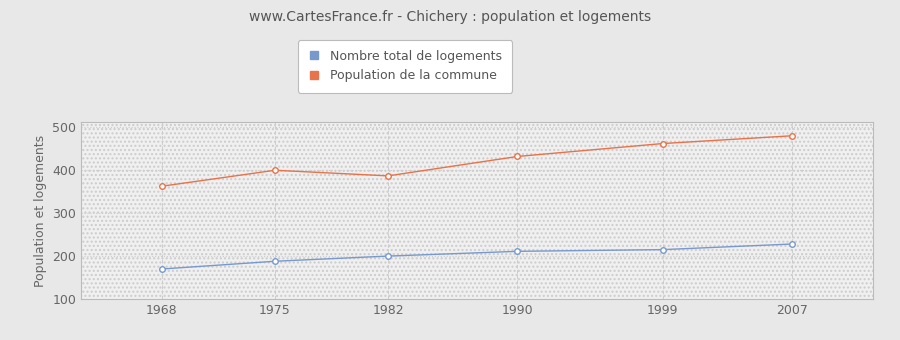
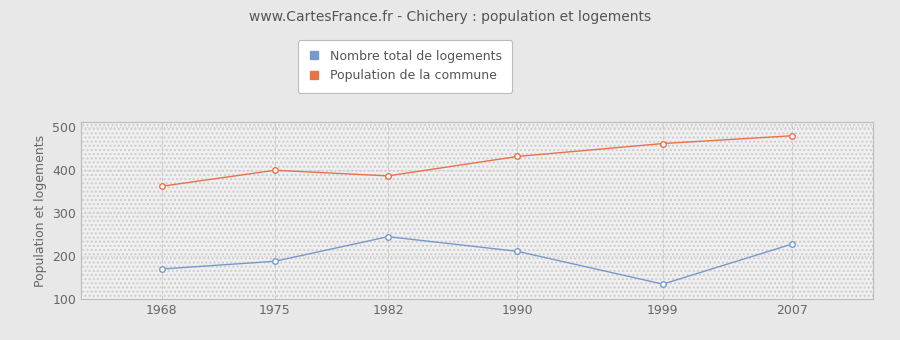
Nombre total de logements/1982: 200 -> 245
Nombre total de logements/1999: 215 -> 135
